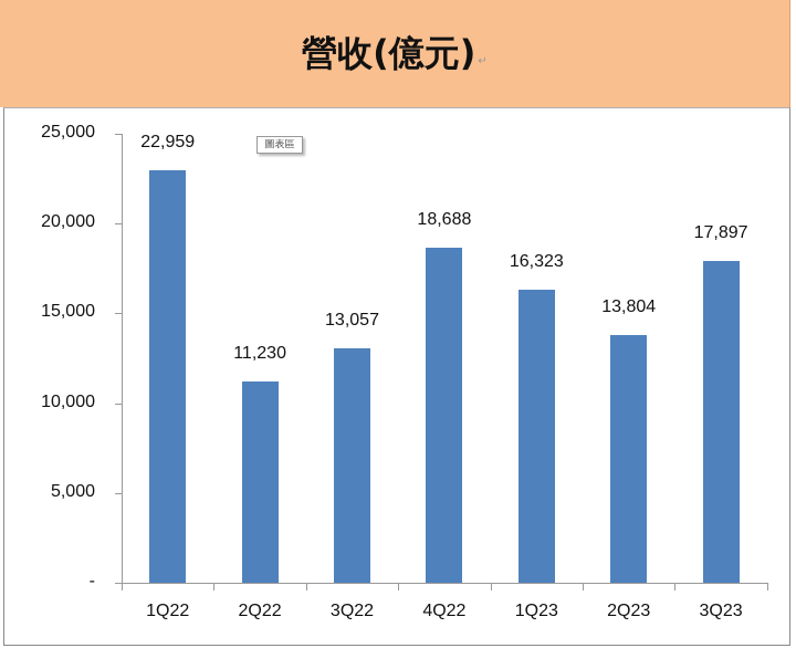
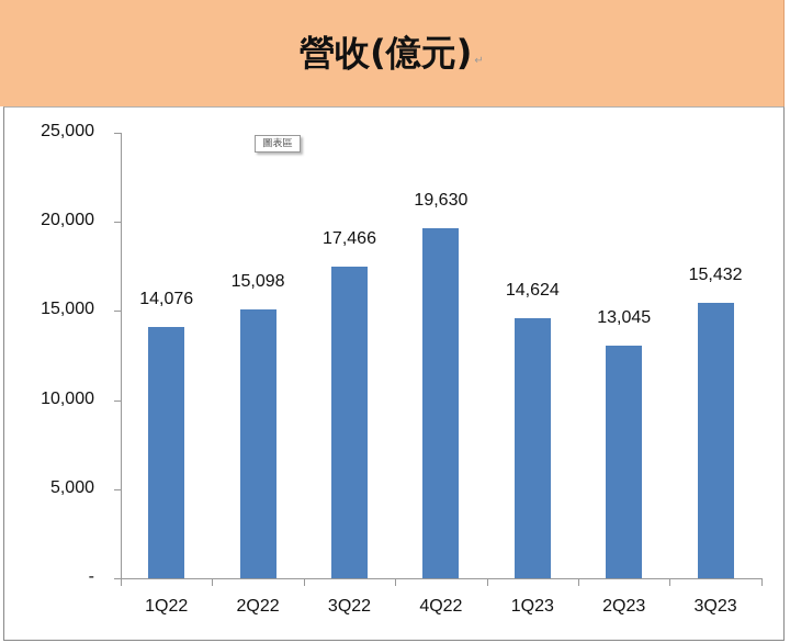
1Q22: 22,959 -> 14,076
2Q22: 11,230 -> 15,098
3Q22: 13,057 -> 17,466
4Q22: 18,688 -> 19,630
1Q23: 16,323 -> 14,624
2Q23: 13,804 -> 13,045
3Q23: 17,897 -> 15,432
